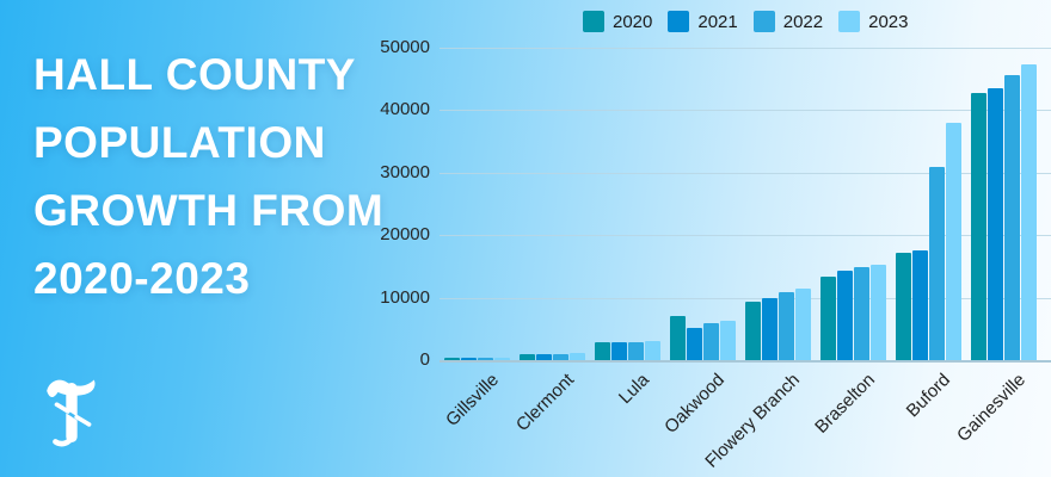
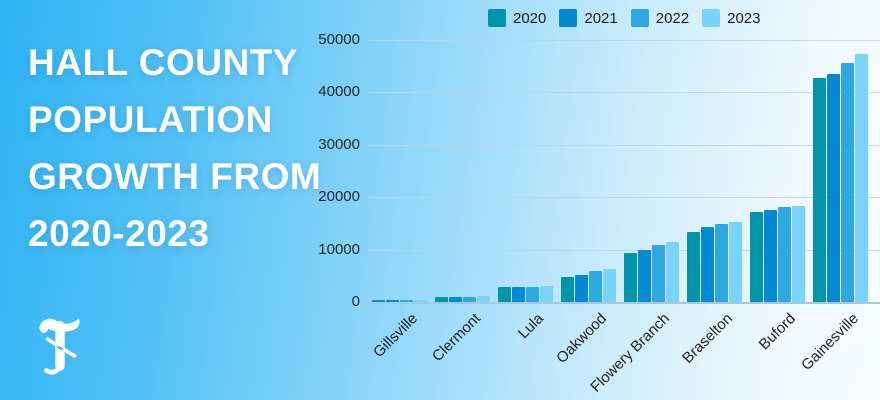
2020/Oakwood: 7000 -> 5000
2022/Buford: 31000 -> 18000
2023/Buford: 38000 -> 18000
